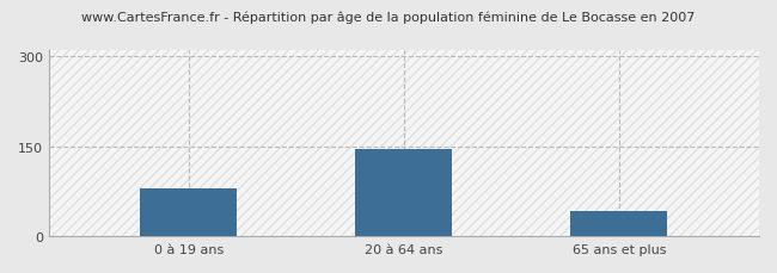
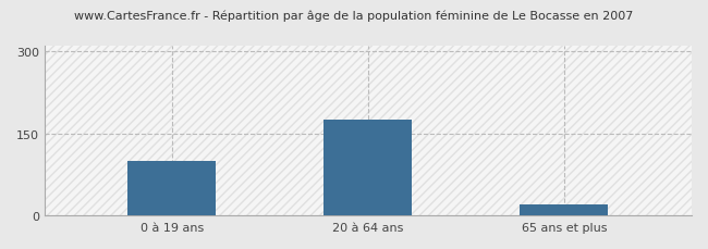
0 à 19 ans: 80 -> 100
20 à 64 ans: 146 -> 175
65 ans et plus: 42 -> 20
